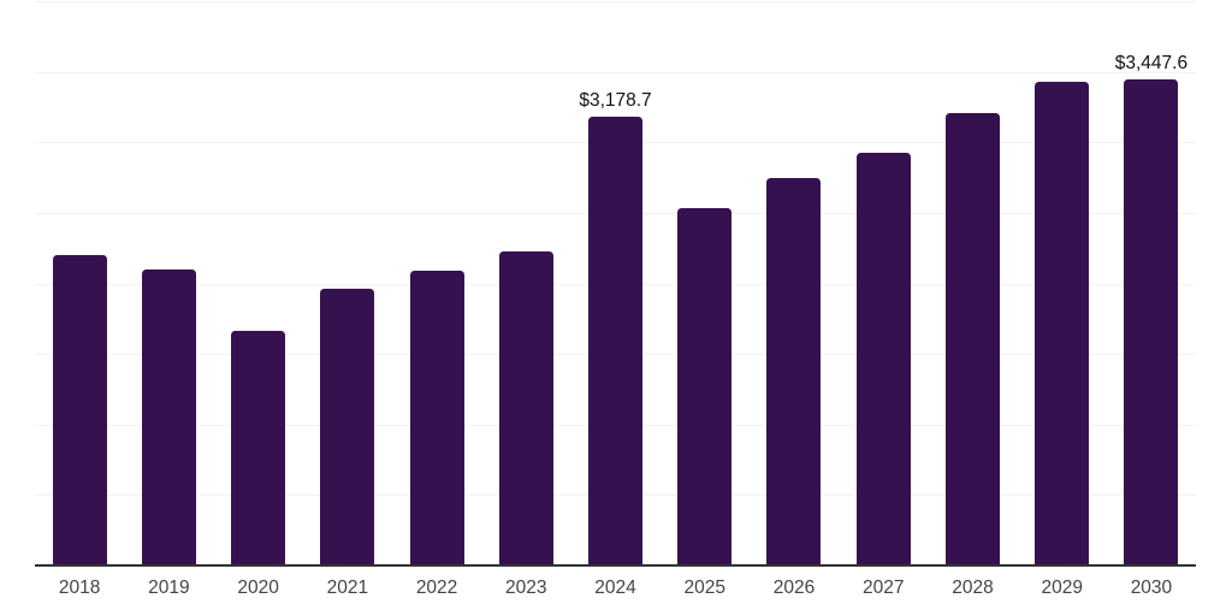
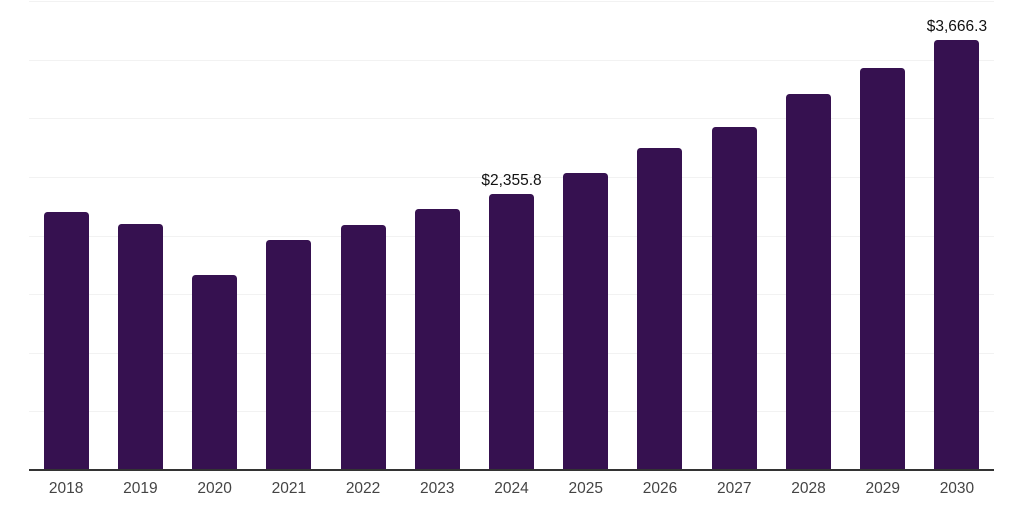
2024: $3,178.7 -> $2,355.8
2030: $3,447.6 -> $3,666.3
